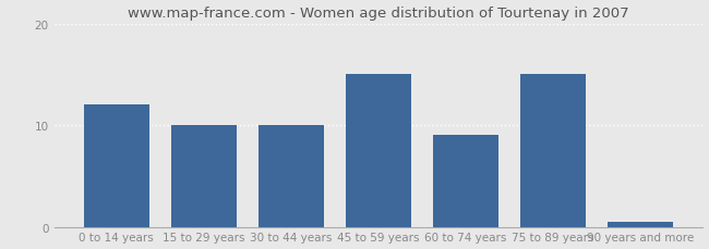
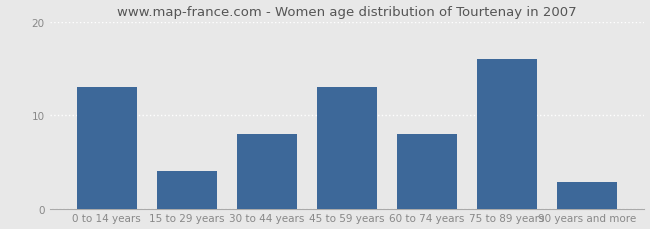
0 to 14 years: 12.0 -> 13.0
15 to 29 years: 10.0 -> 4.0
30 to 44 years: 10.0 -> 8.0
45 to 59 years: 15.0 -> 13.0
60 to 74 years: 9.0 -> 8.0
75 to 89 years: 15.0 -> 16.0
90 years and more: 0.5 -> 2.8
